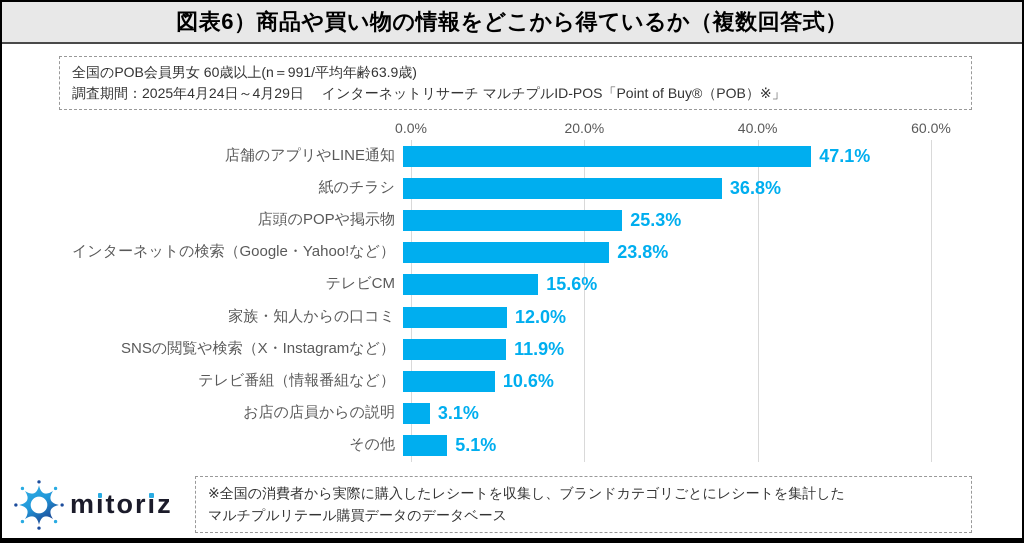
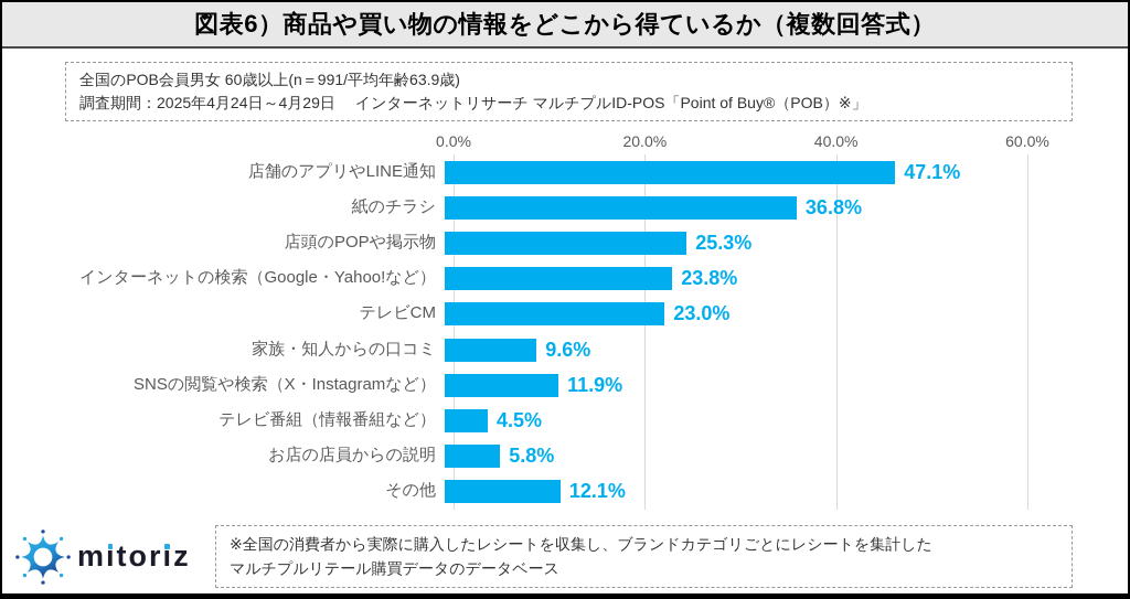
テレビCM: 15.6% -> 23.0%
家族・知人からの口コミ: 12.0% -> 9.6%
テレビ番組（情報番組など）: 10.6% -> 4.5%
お店の店員からの説明: 3.1% -> 5.8%
その他: 5.1% -> 12.1%
